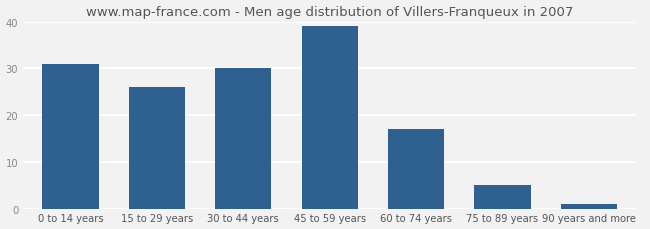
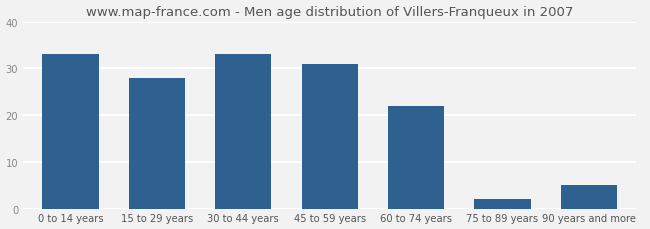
0 to 14 years: 31 -> 33
15 to 29 years: 26 -> 28
30 to 44 years: 30 -> 33
45 to 59 years: 39 -> 31
60 to 74 years: 17 -> 22
75 to 89 years: 5 -> 2
90 years and more: 1 -> 5
